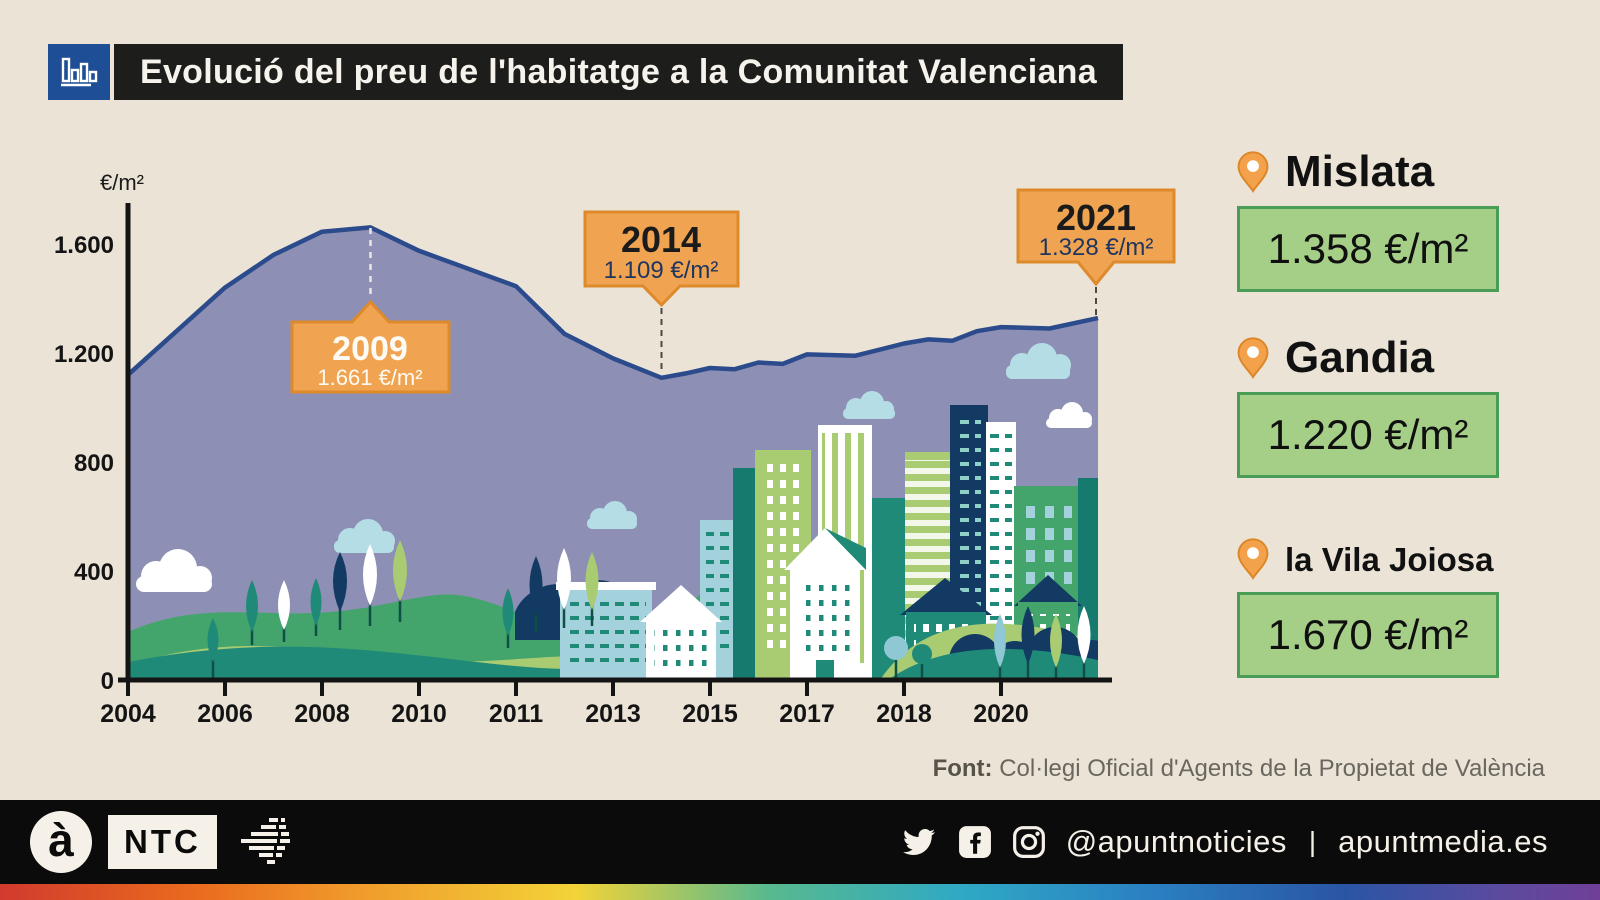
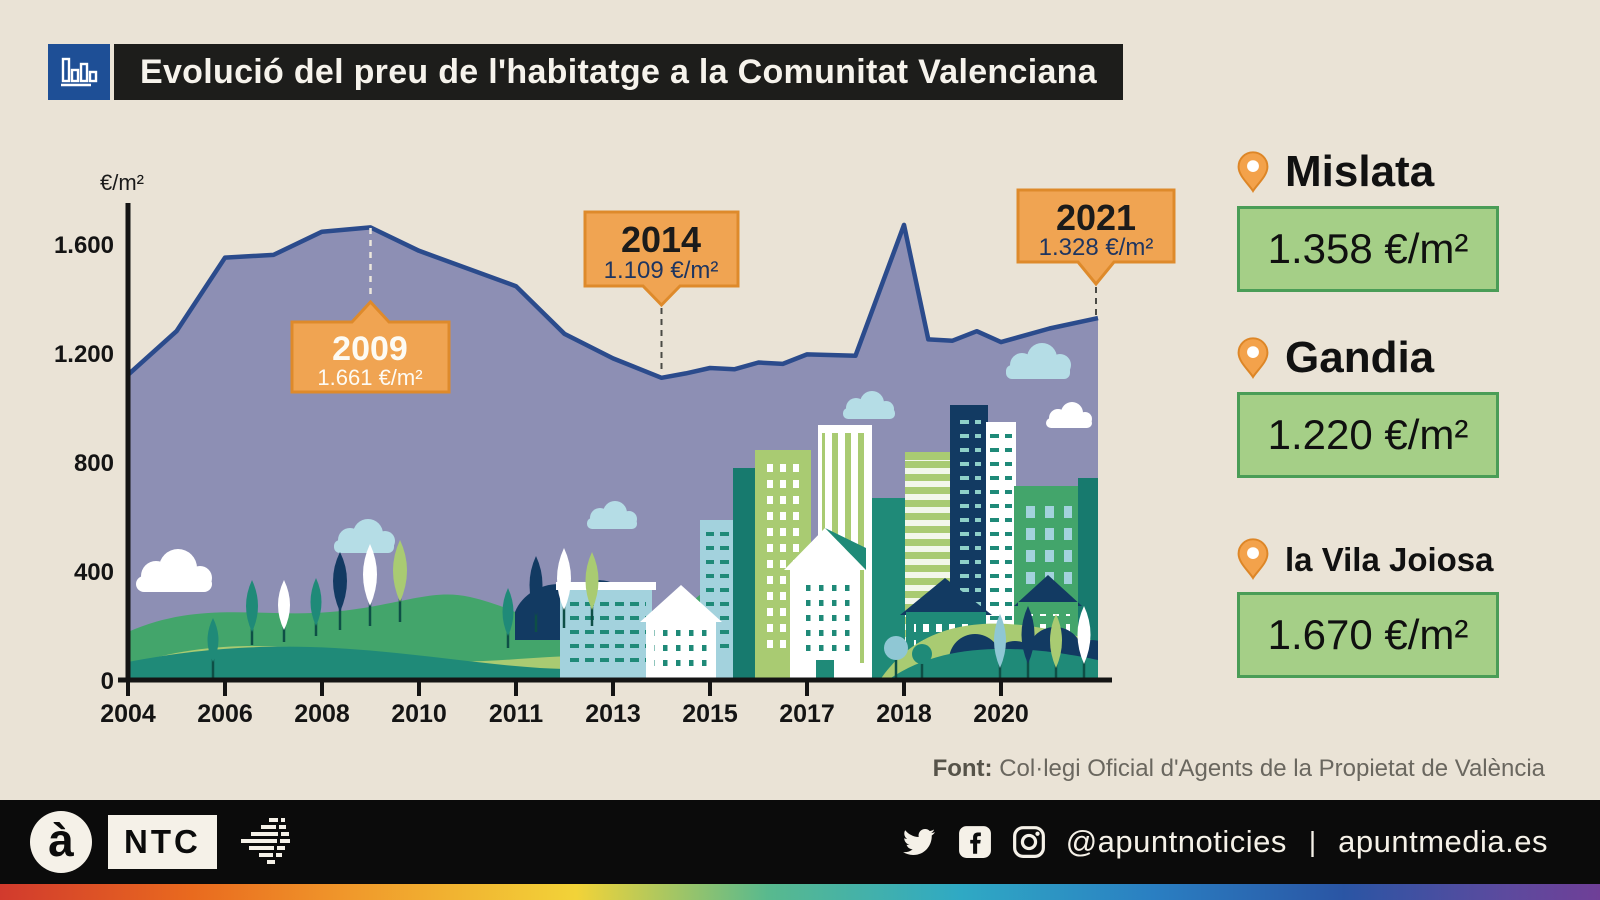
2006: 1440 -> 1550
2018: 1240 -> 1670
2020: 1300 -> 1240
